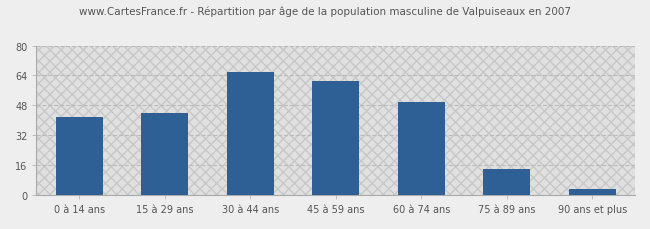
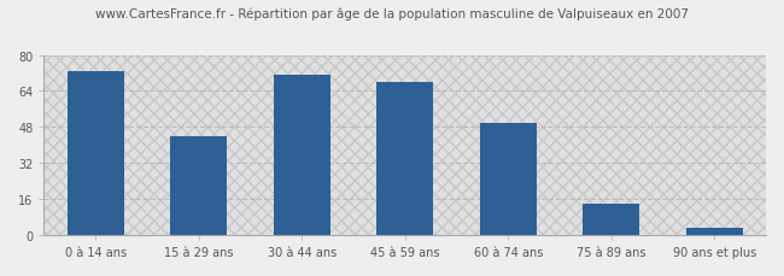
0 à 14 ans: 42 -> 73
30 à 44 ans: 66 -> 71
45 à 59 ans: 61 -> 68
